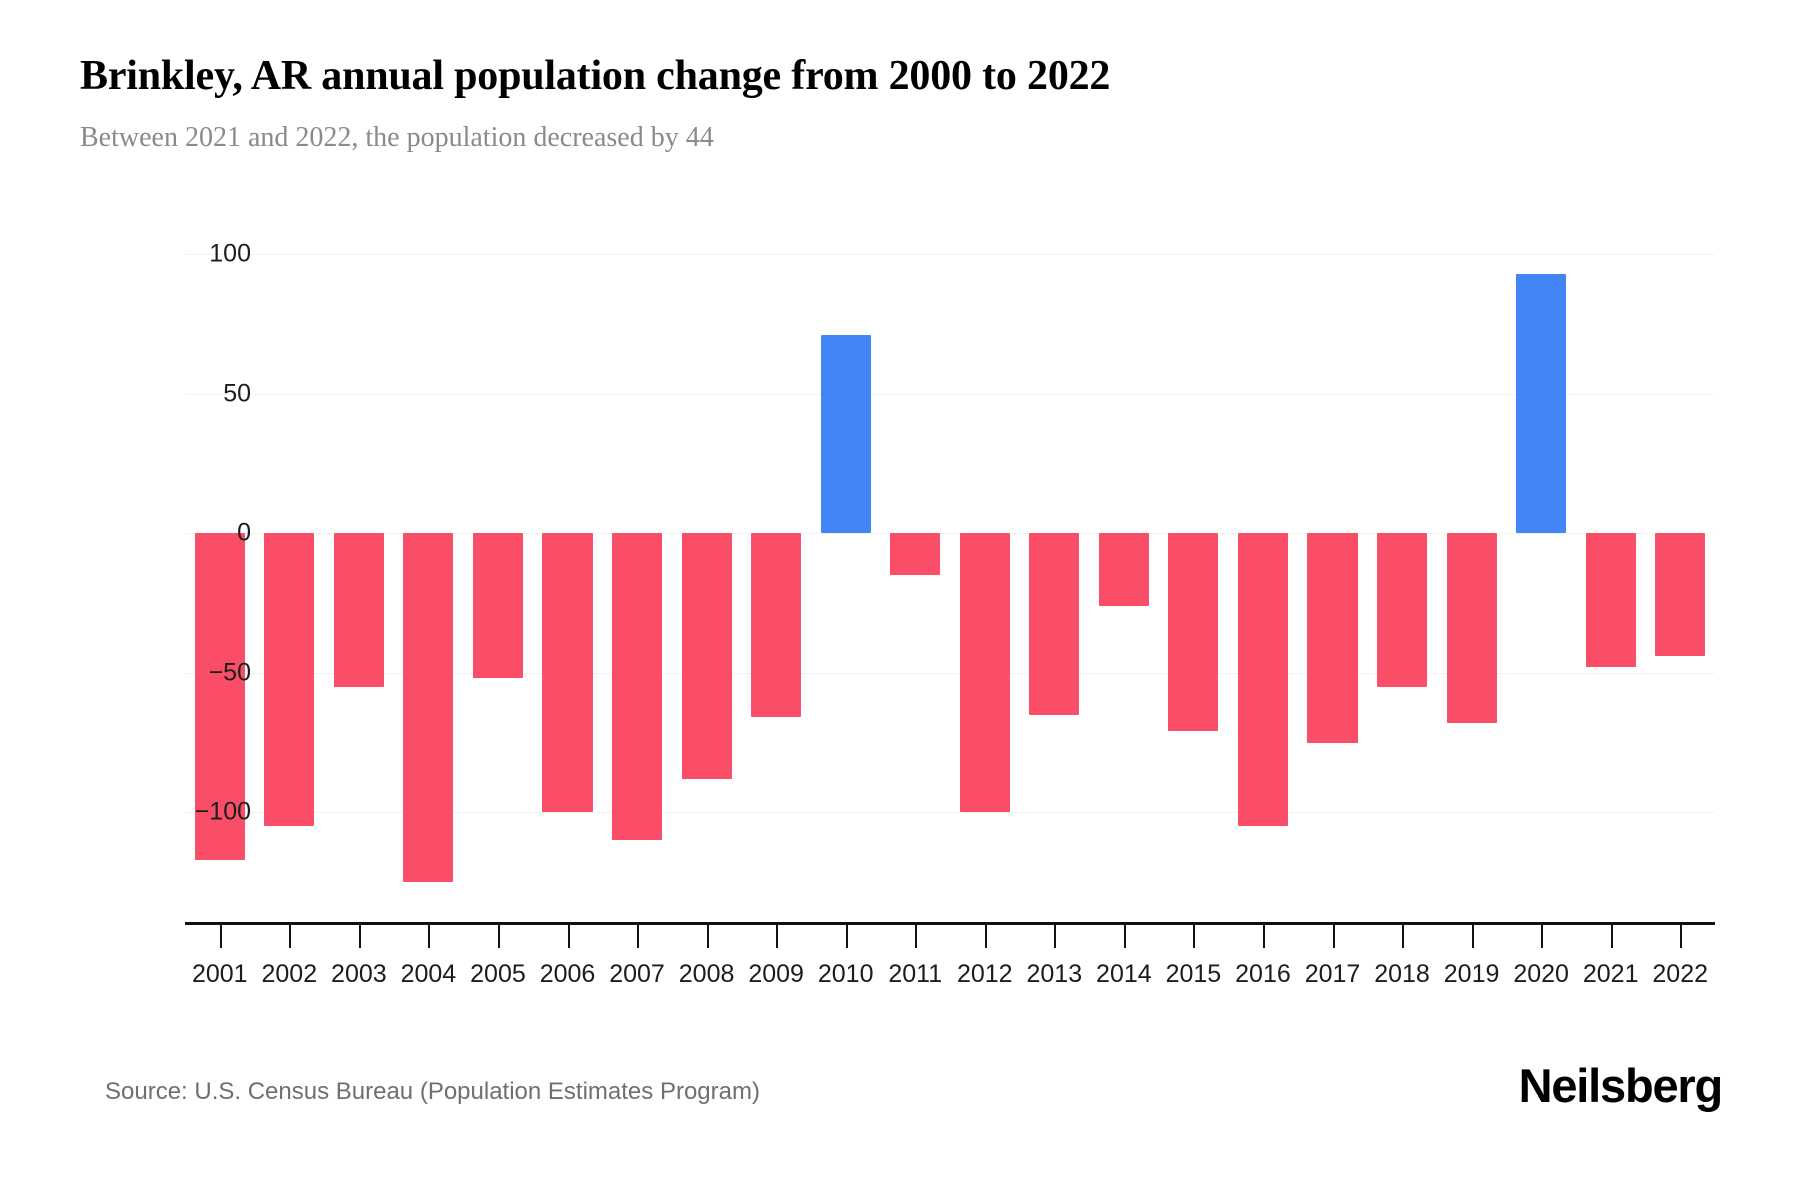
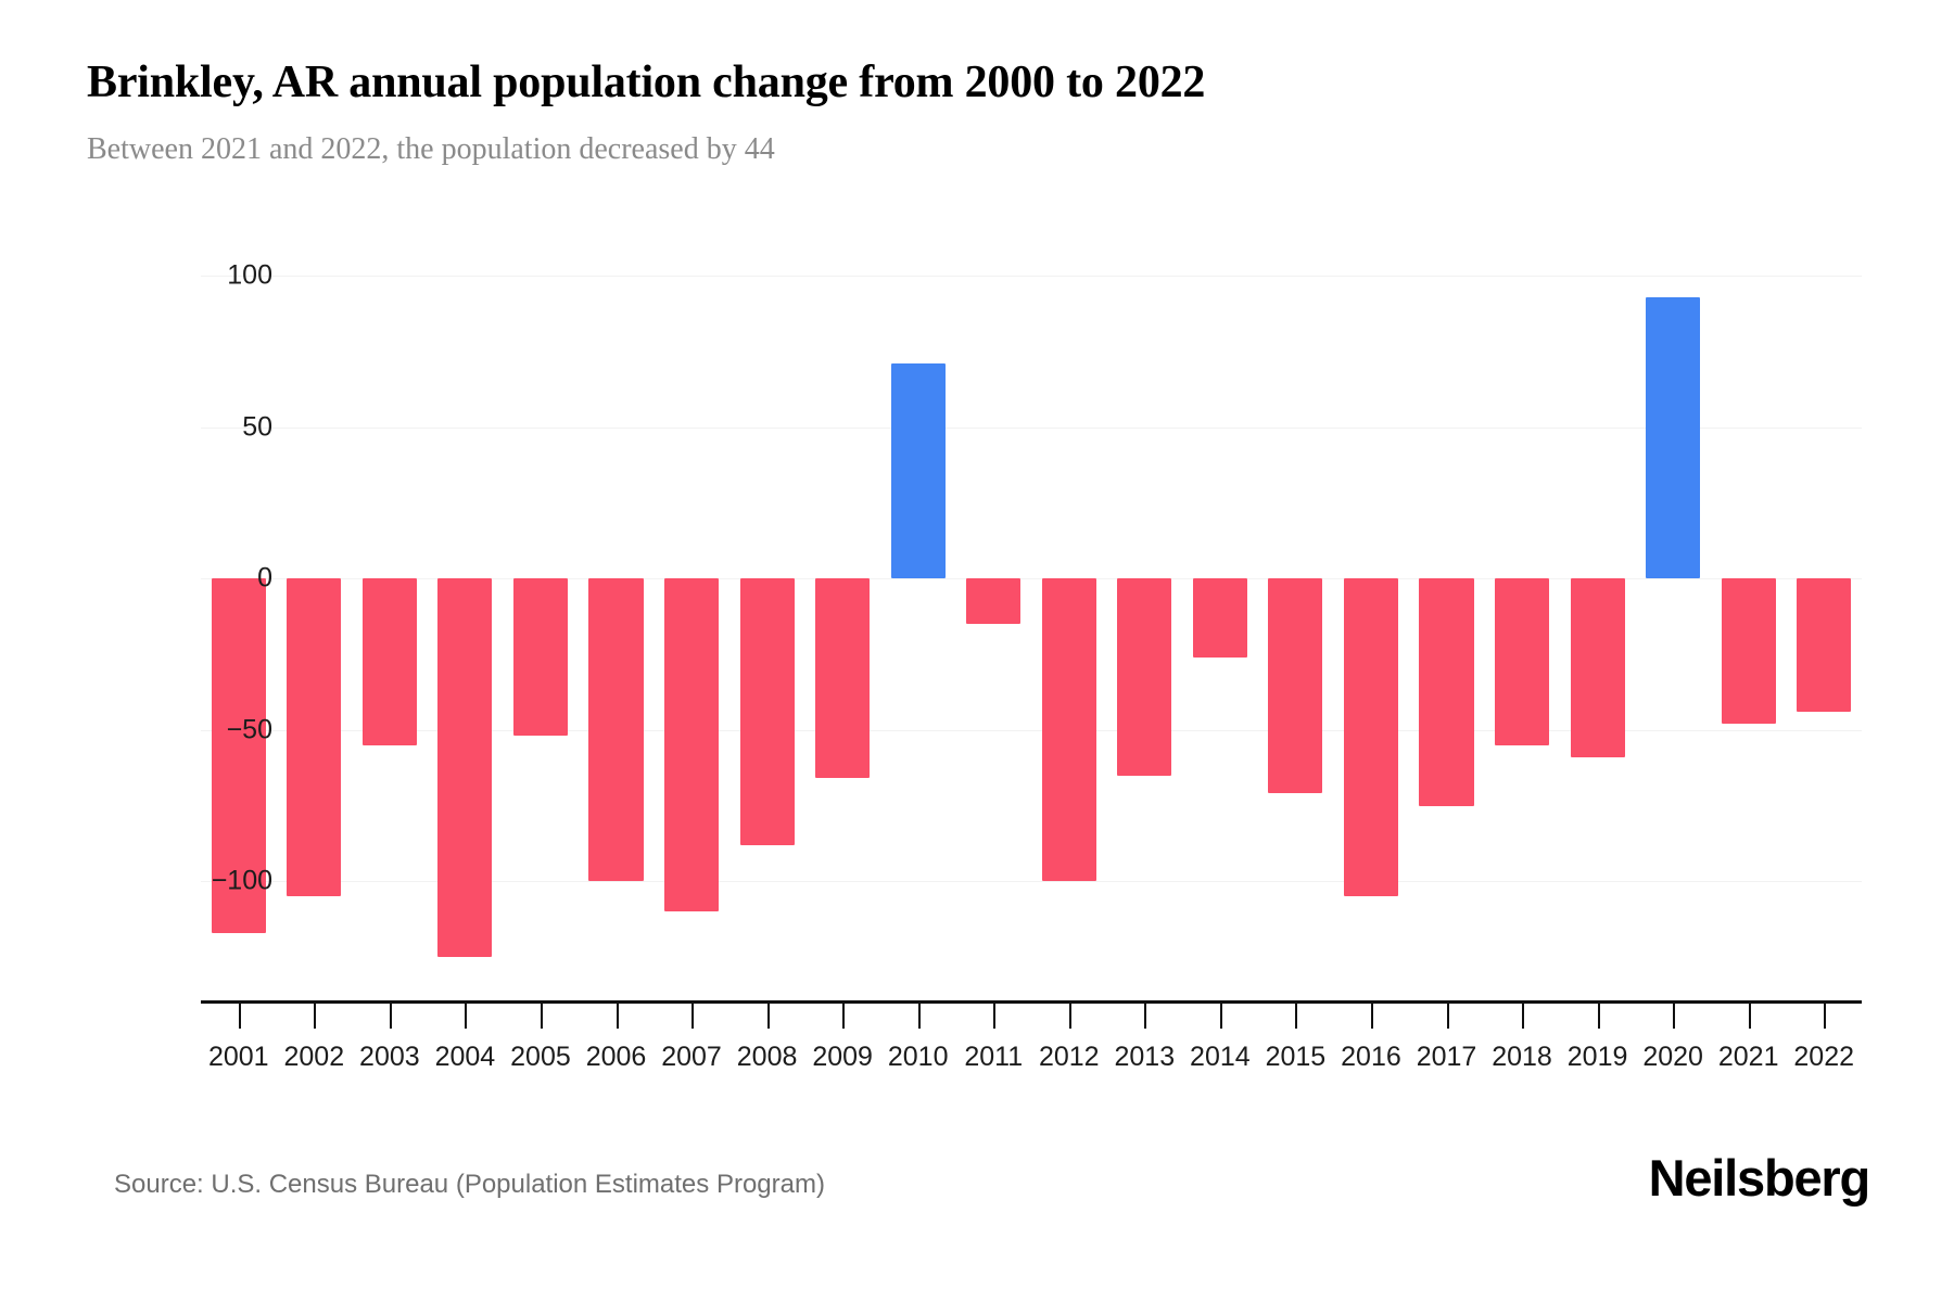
2019: -68 -> -59
